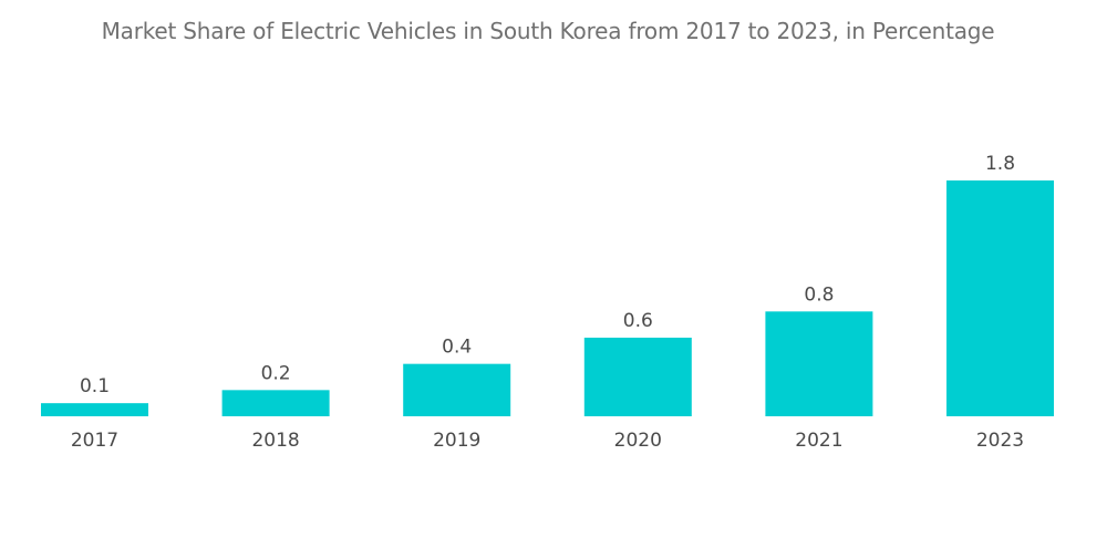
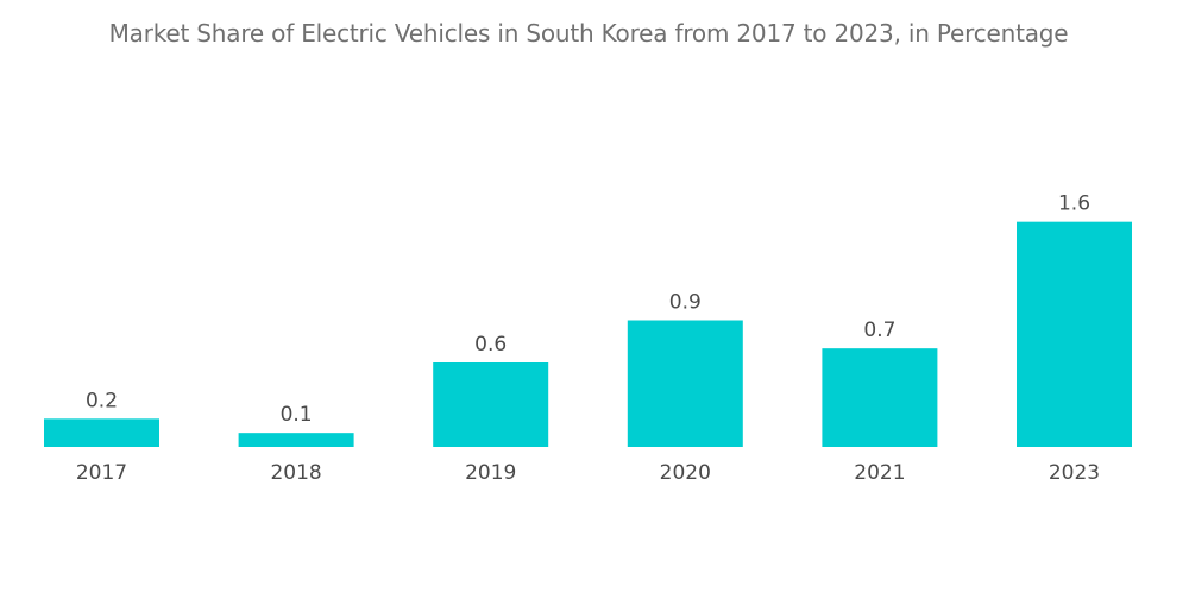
2017: 0.1 -> 0.2
2018: 0.2 -> 0.1
2019: 0.4 -> 0.6
2020: 0.6 -> 0.9
2021: 0.8 -> 0.7
2023: 1.8 -> 1.6
